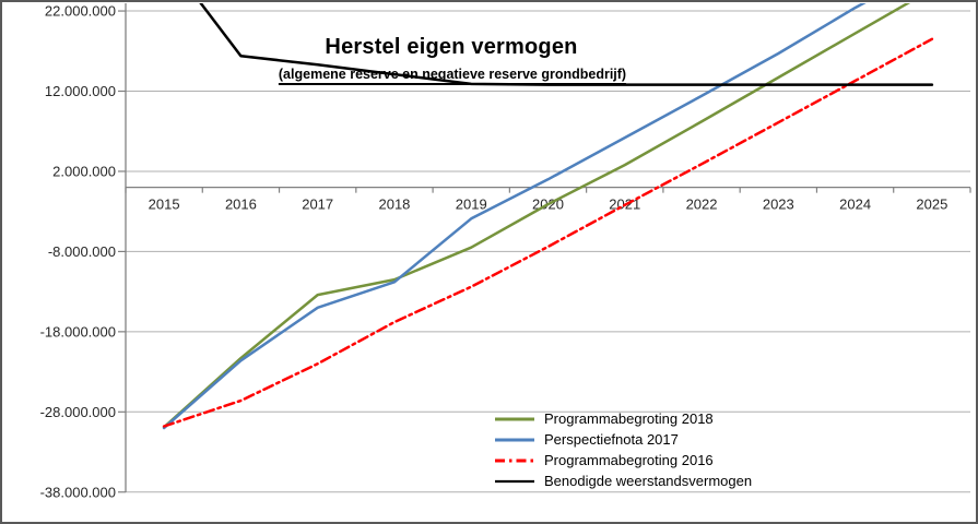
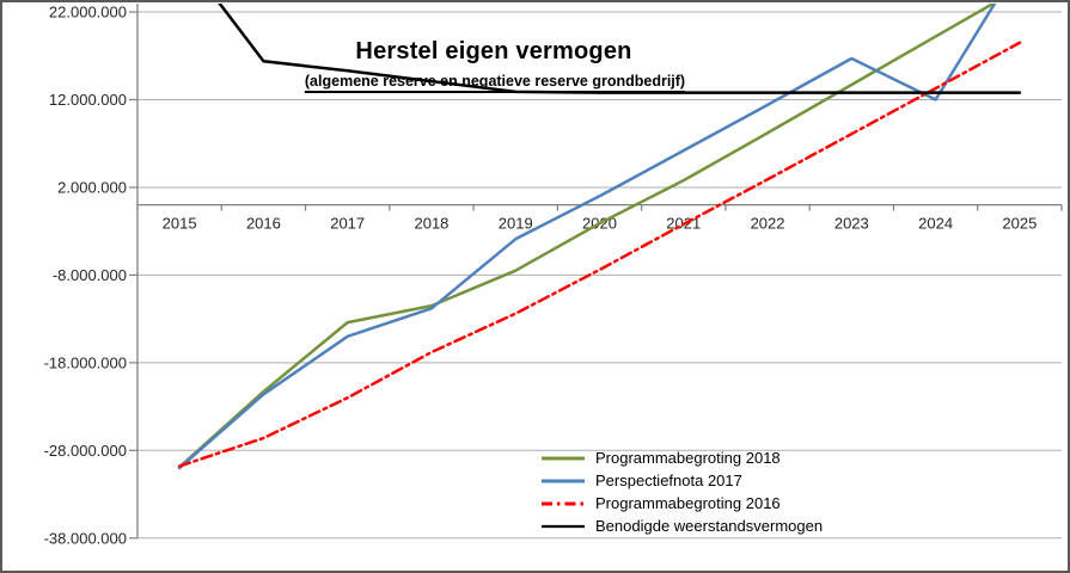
Perspectiefnota 2017/2024: 22000000 -> 12000000
